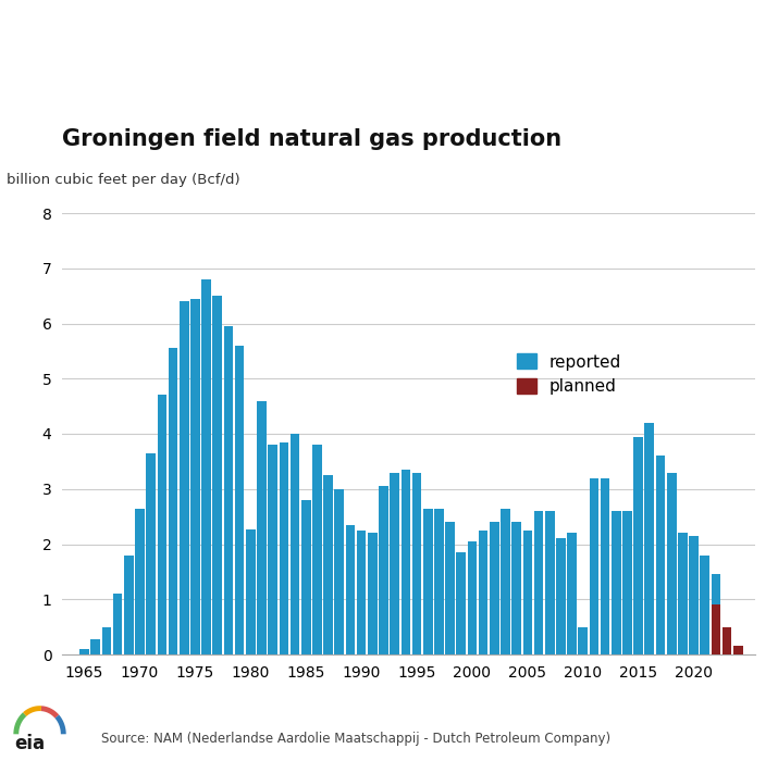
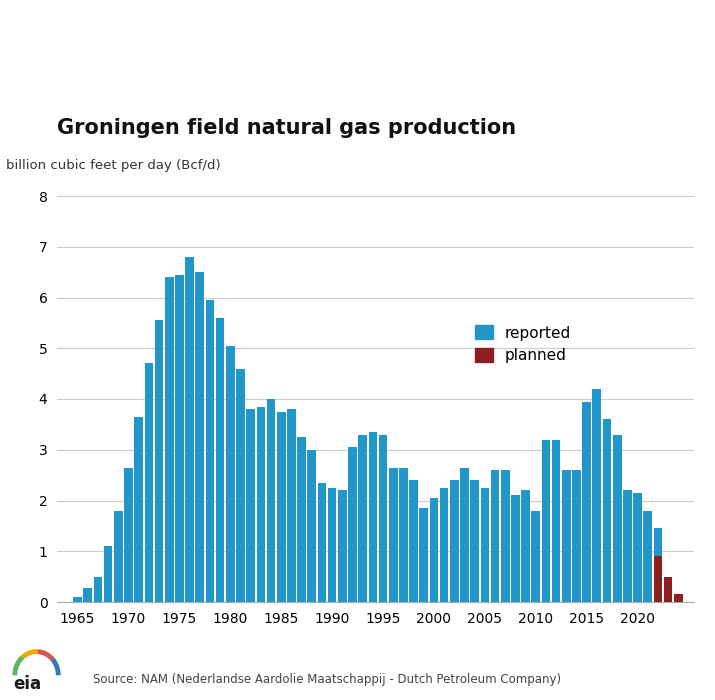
Groningen field natural gas production/reported/1980: 2.26 -> 5.05
Groningen field natural gas production/reported/1985: 2.80 -> 3.75
Groningen field natural gas production/reported/2010: 0.50 -> 1.80
